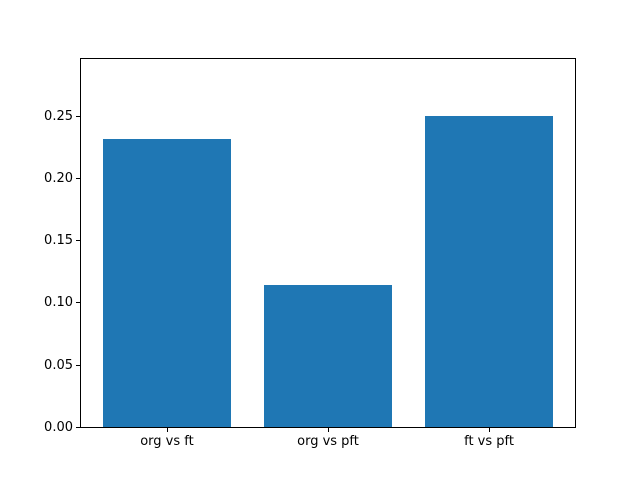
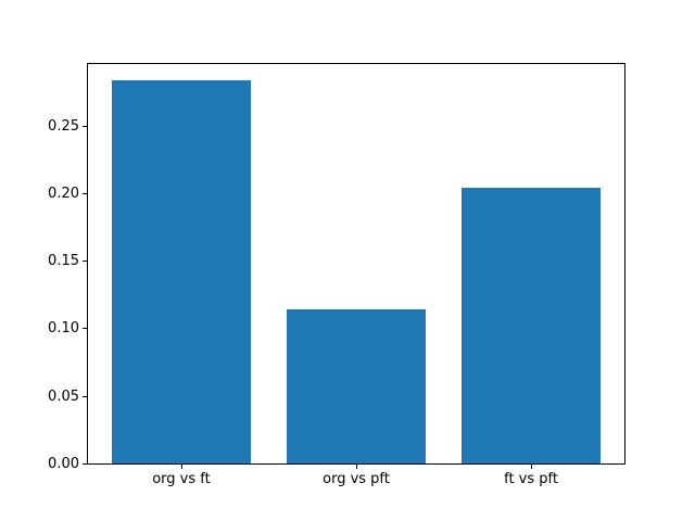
org vs ft: 0.231 -> 0.283
ft vs pft: 0.250 -> 0.204
